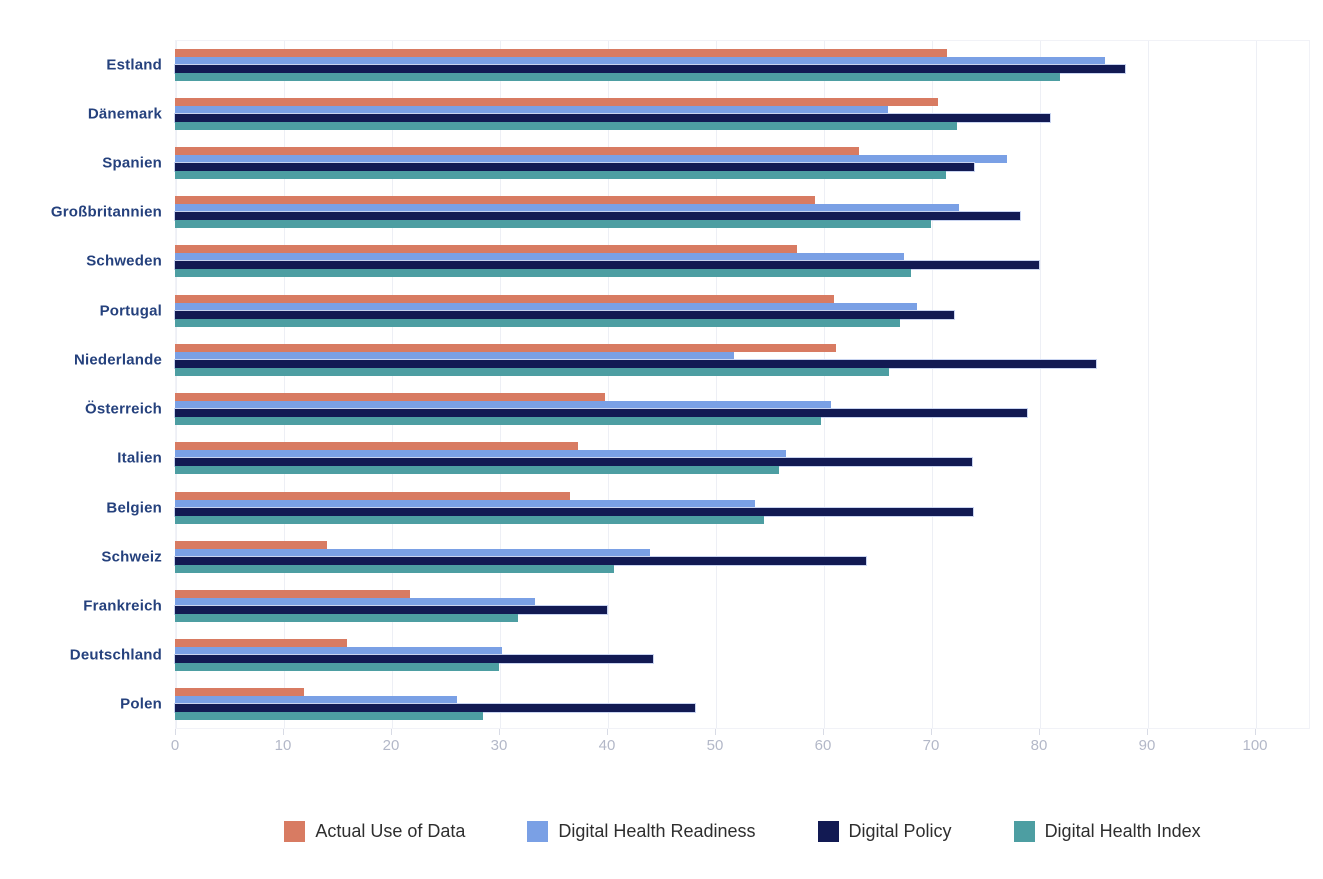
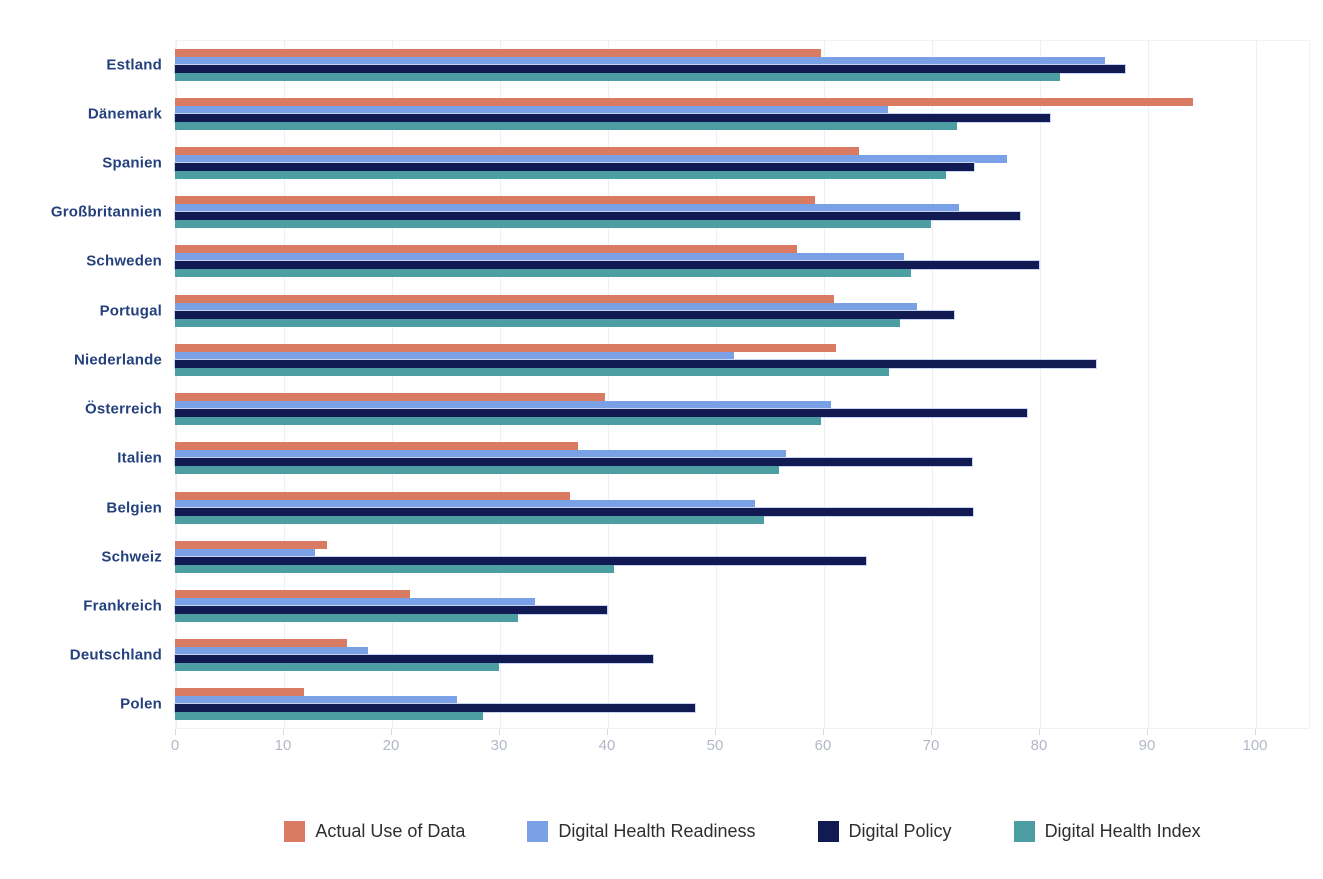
Actual Use of Data/Estland: 71.5 -> 59.8
Actual Use of Data/Dänemark: 70.6 -> 94.3
Digital Health Readiness/Schweiz: 44.0 -> 13.0
Digital Health Readiness/Deutschland: 30.3 -> 17.9
